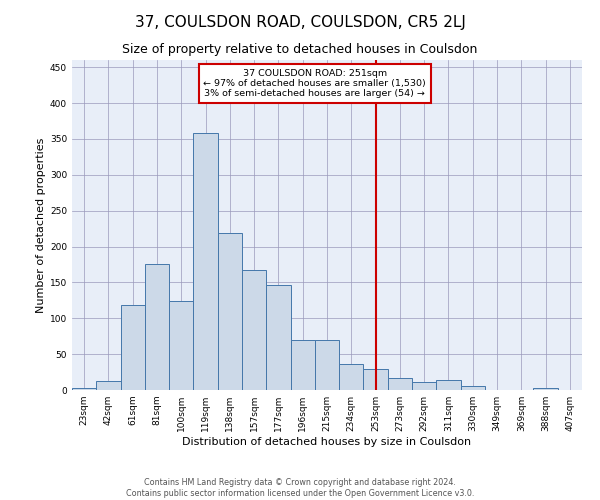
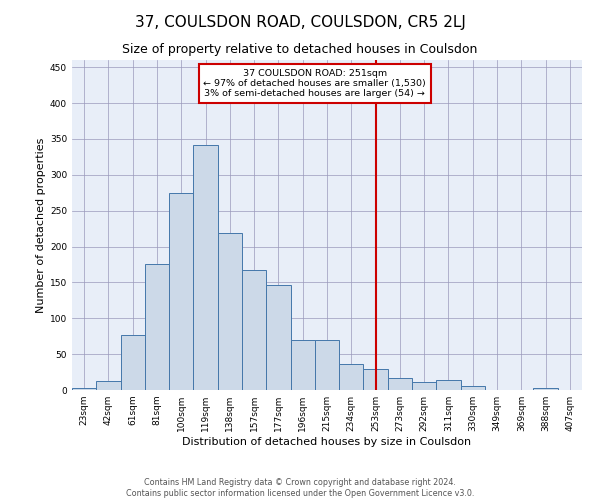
61sqm: 118 -> 76
100sqm: 124 -> 275
119sqm: 358 -> 342
